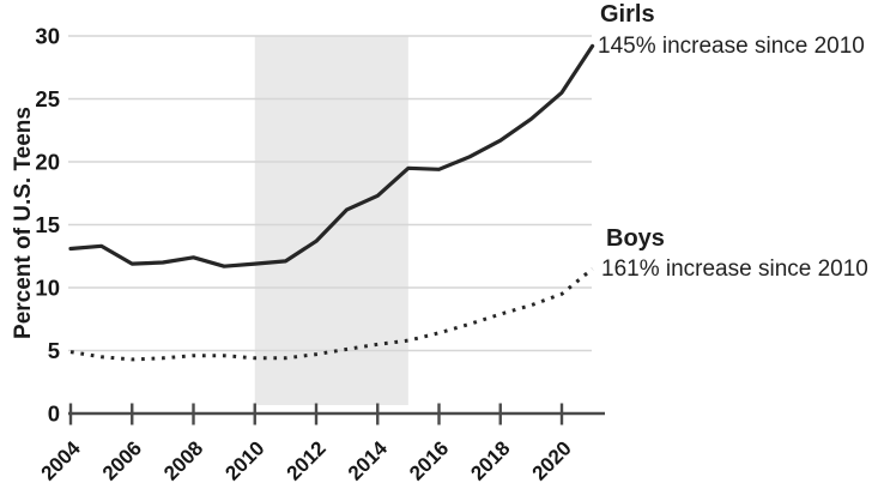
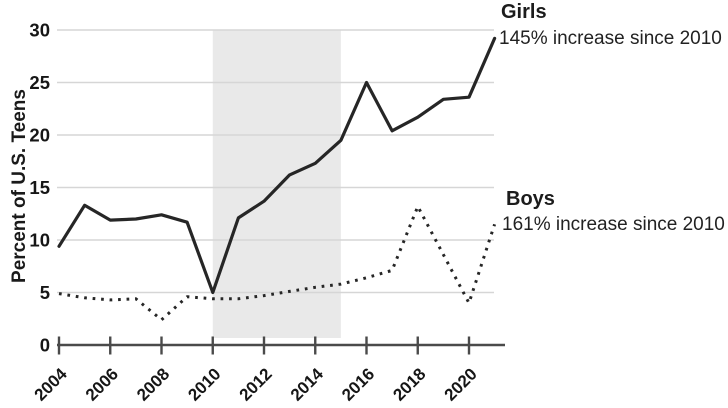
Girls/2004: 13.1 -> 9.4
Boys/2008: 4.6 -> 2.4
Girls/2010: 11.9 -> 5.0
Girls/2016: 19.4 -> 25.0
Boys/2018: 7.9 -> 13.2
Girls/2020: 25.5 -> 23.6
Boys/2020: 9.5 -> 4.0
